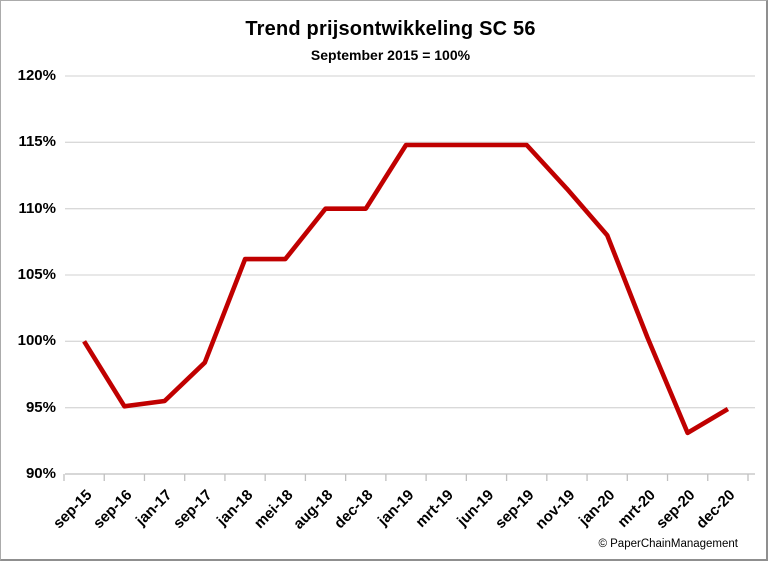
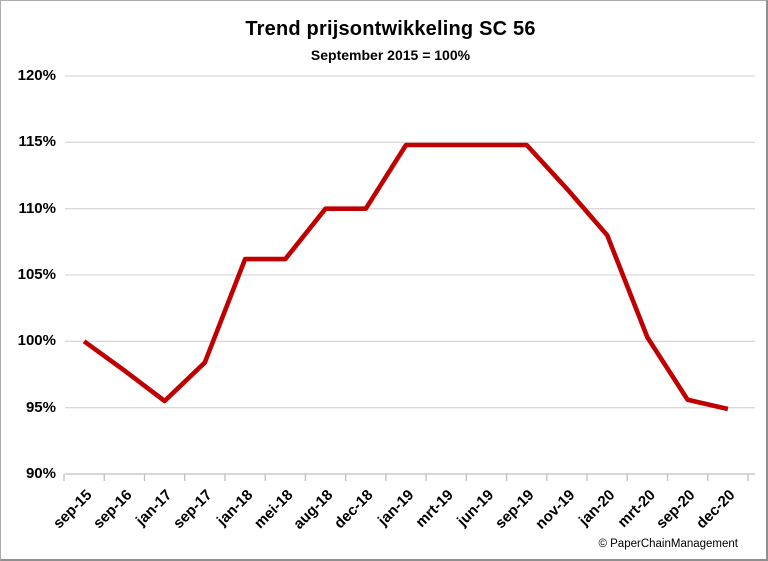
sep-16: 95.1% -> 97.8%
sep-20: 93.1% -> 95.6%
